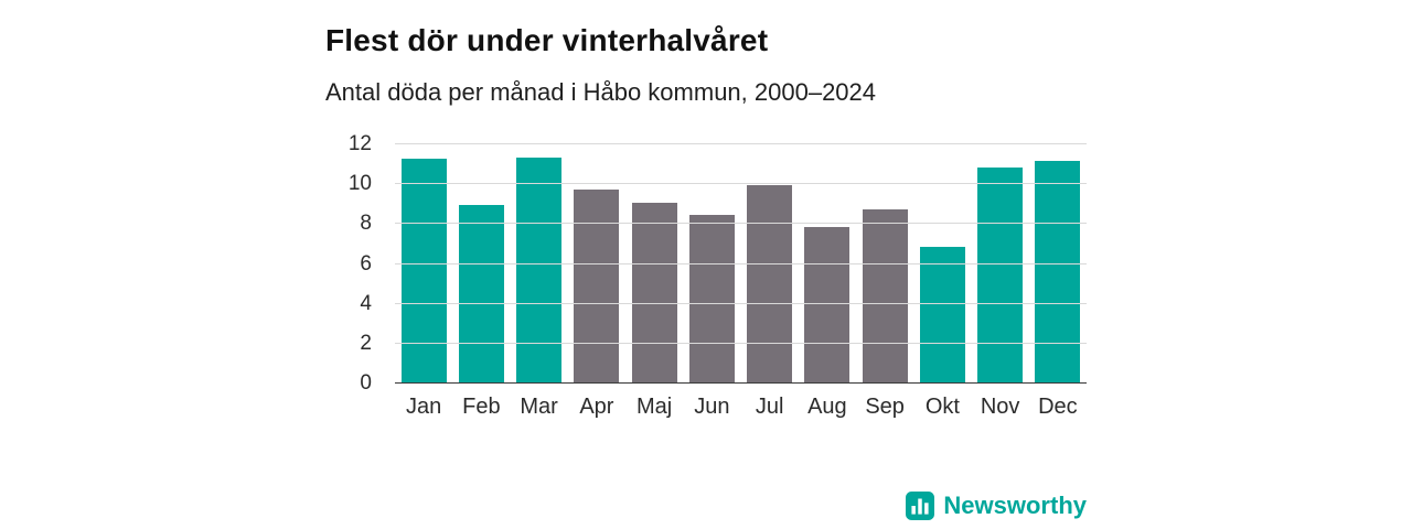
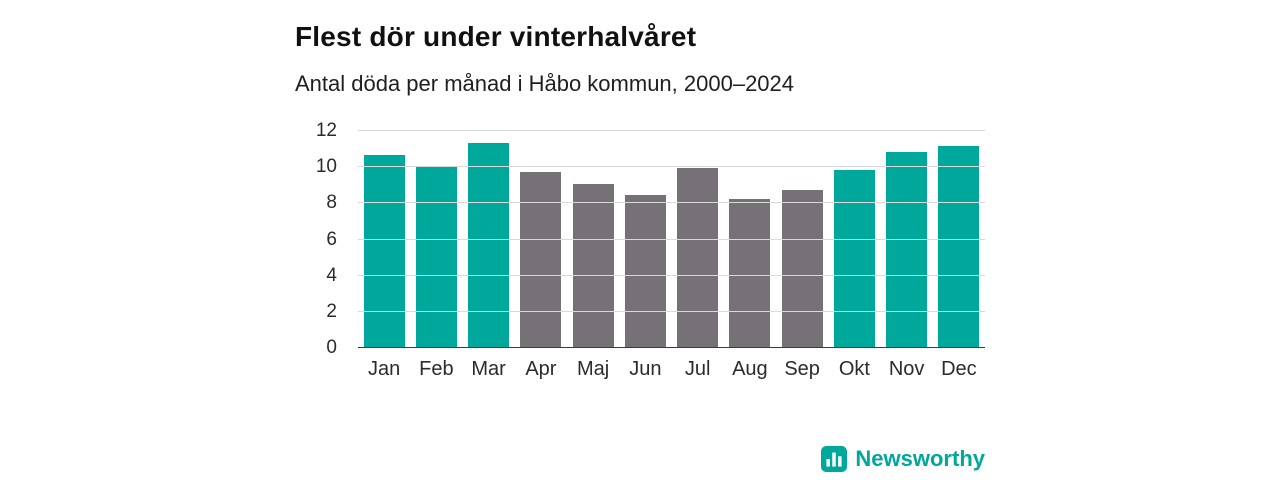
Jan: 11.2 -> 10.6
Feb: 8.9 -> 10.0
Aug: 7.8 -> 8.2
Okt: 6.8 -> 9.8
